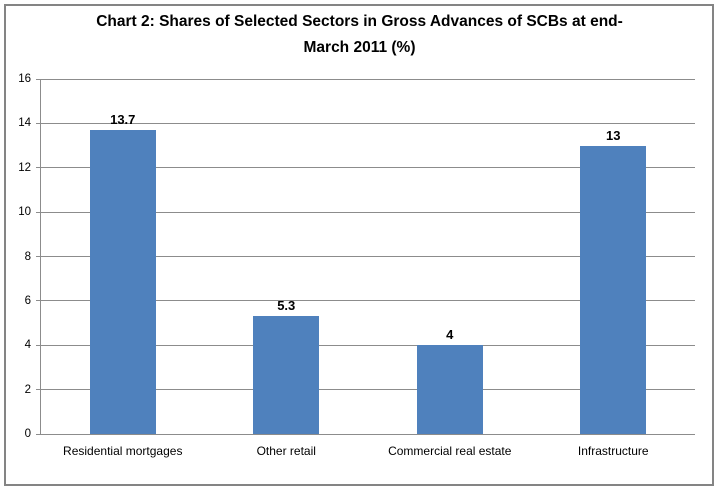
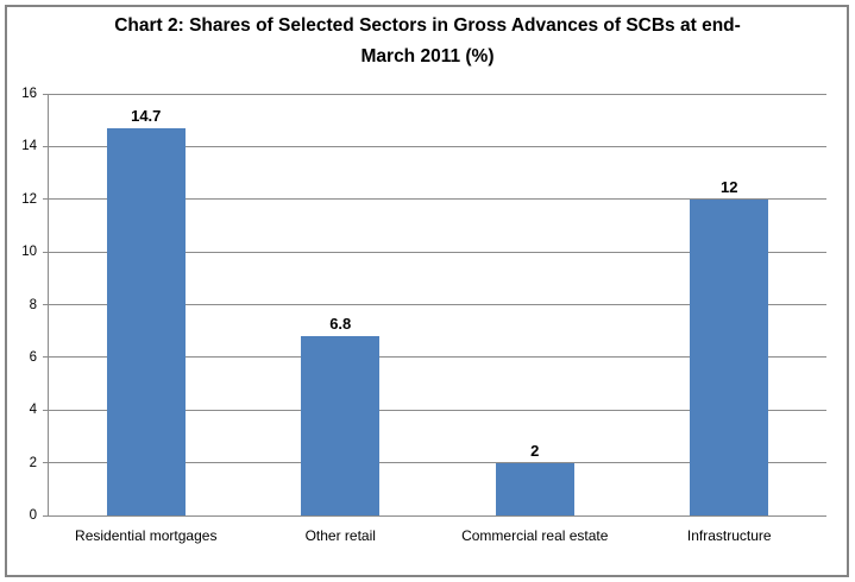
Residential mortgages: 13.7 -> 14.7
Other retail: 5.3 -> 6.8
Commercial real estate: 4 -> 2
Infrastructure: 13 -> 12
